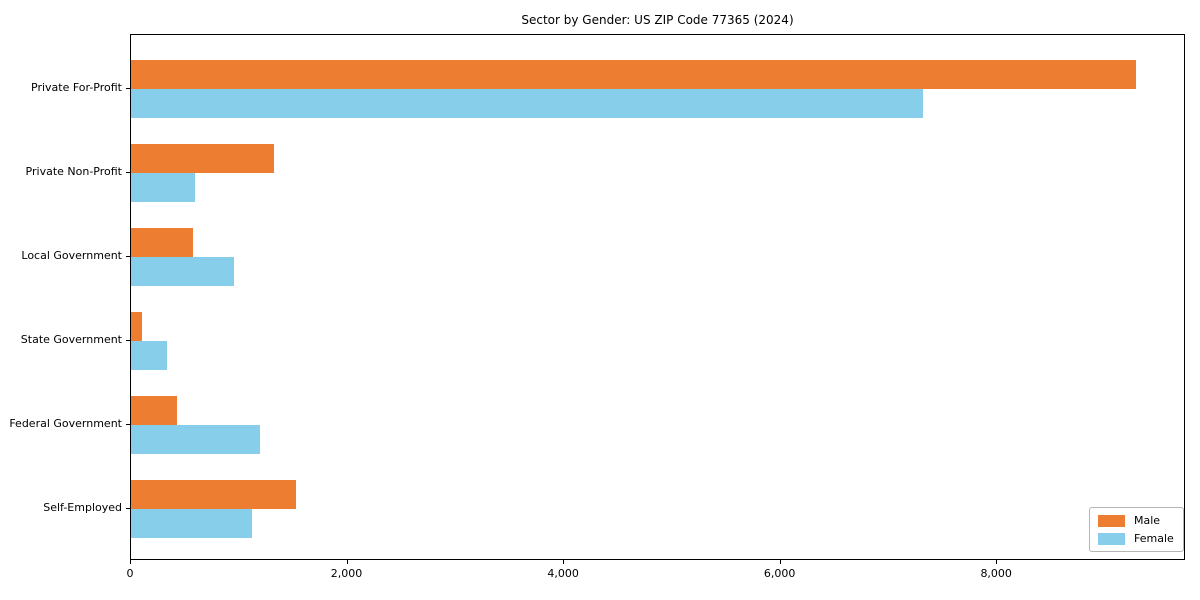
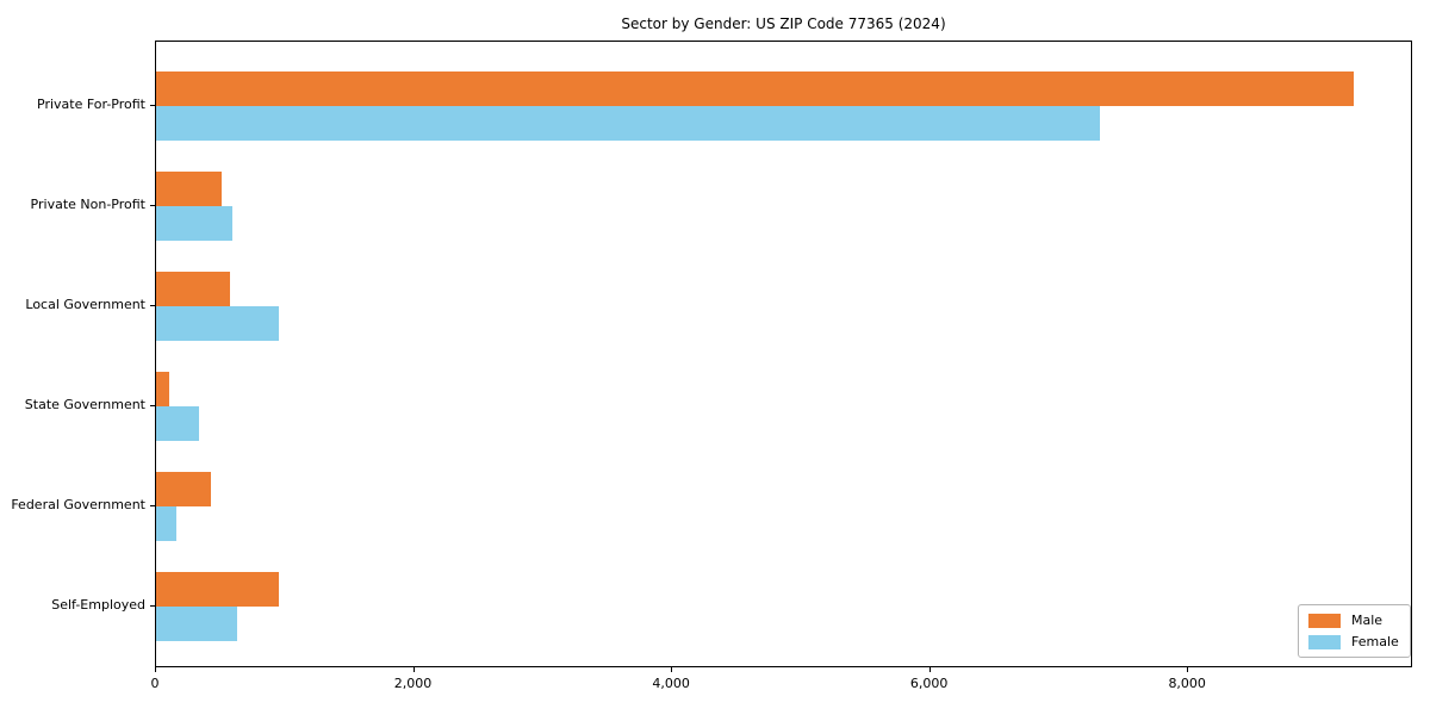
Male/Private Non-Profit: 1320 -> 510
Female/Federal Government: 1190 -> 160
Male/Self-Employed: 1520 -> 960
Female/Self-Employed: 1120 -> 630
